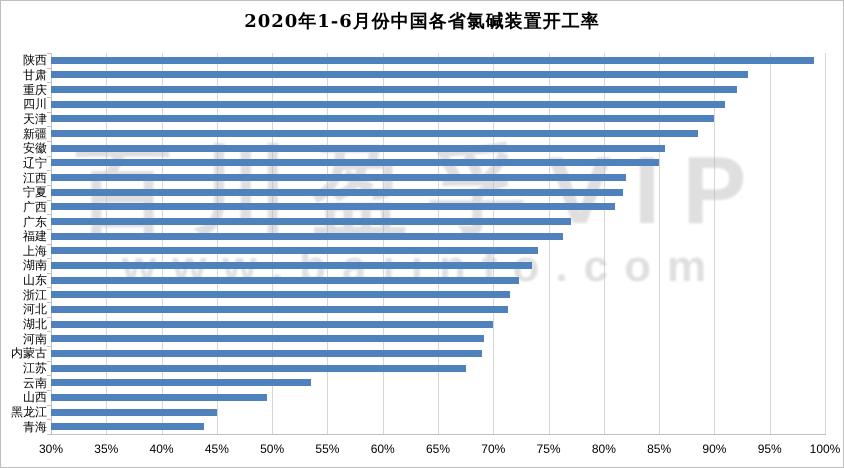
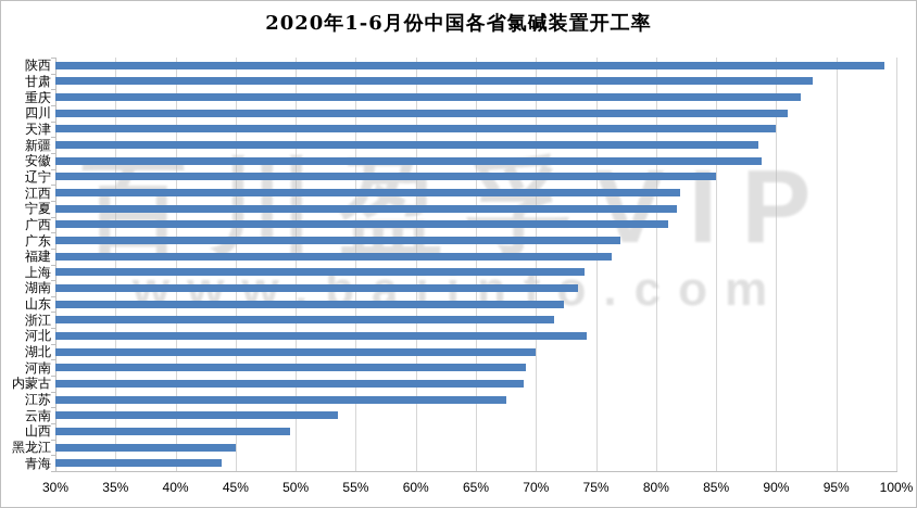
安徽: 85.5% -> 88.8%
河北: 71.3% -> 74.2%
